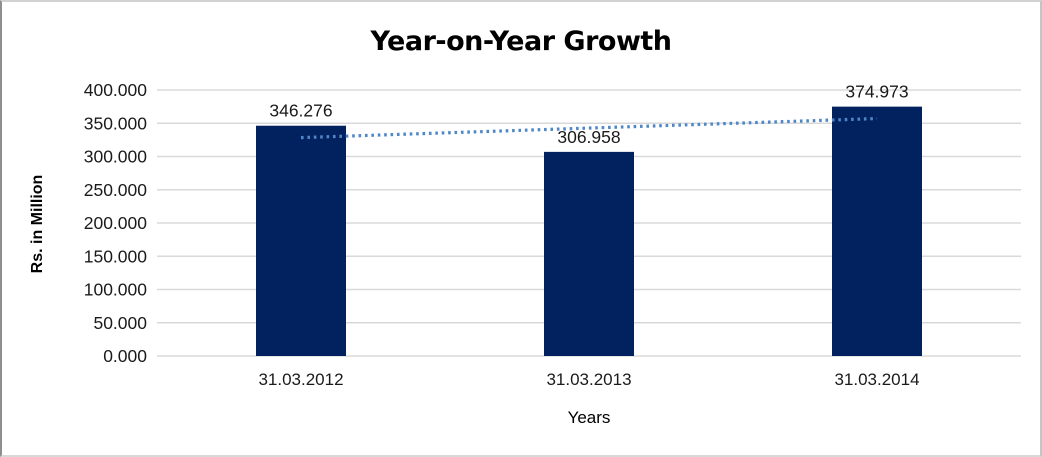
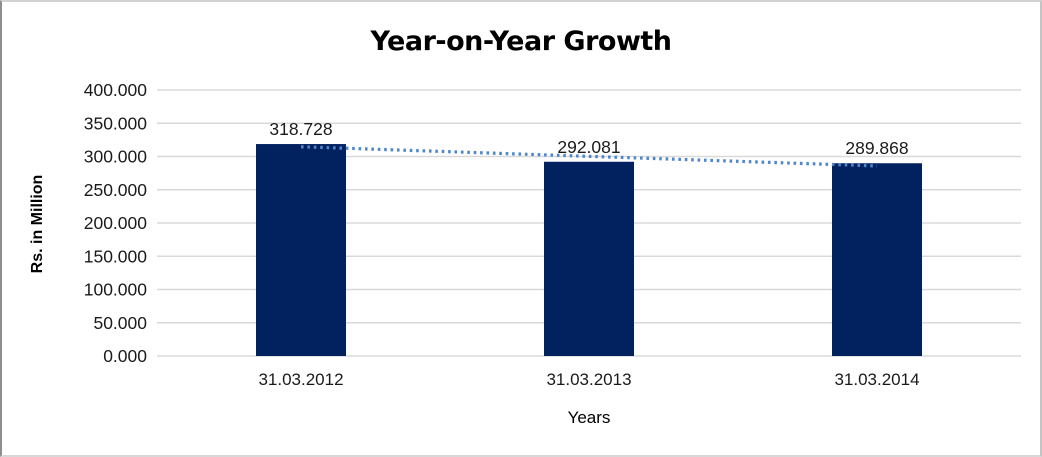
31.03.2012: 346.276 -> 318.728
31.03.2013: 306.958 -> 292.081
31.03.2014: 374.973 -> 289.868
